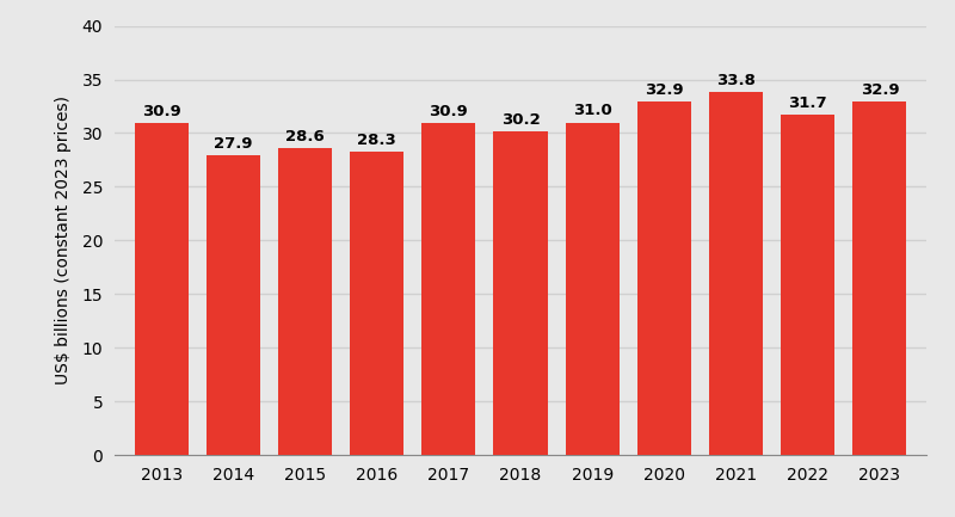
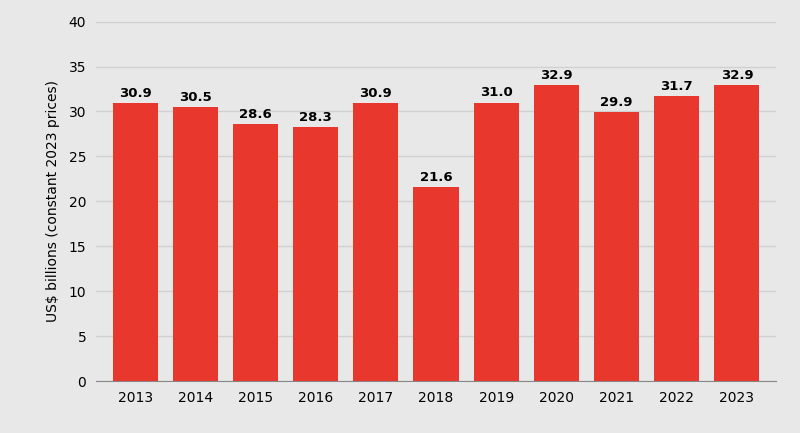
2014: 27.9 -> 30.5
2018: 30.2 -> 21.6
2021: 33.8 -> 29.9
